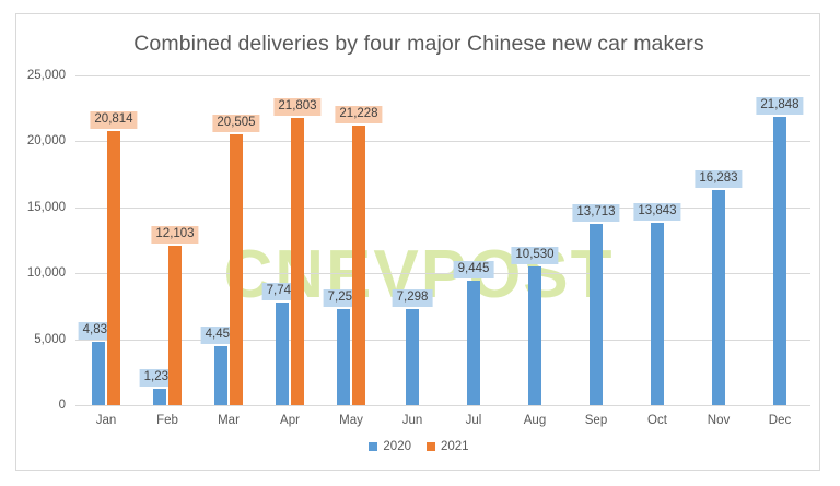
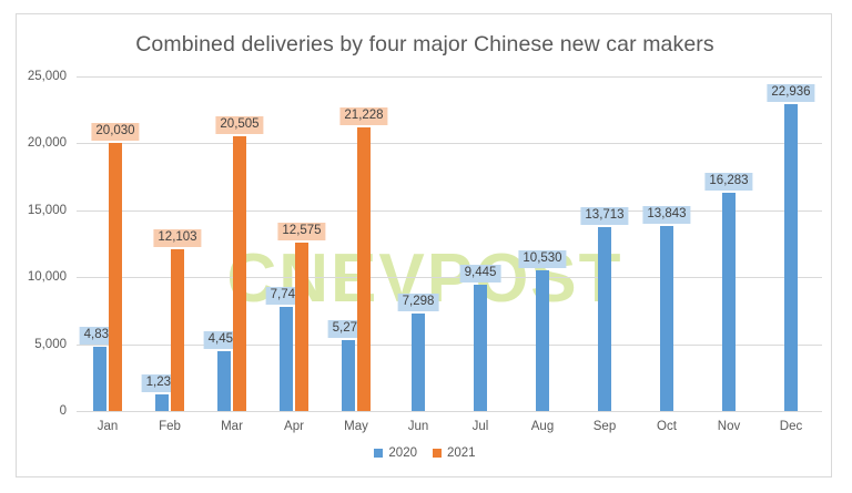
2021/Jan: 20,814 -> 20,030
2021/Apr: 21,803 -> 12,575
2020/May: 7,252 -> 5,276
2020/Dec: 21,848 -> 22,936
